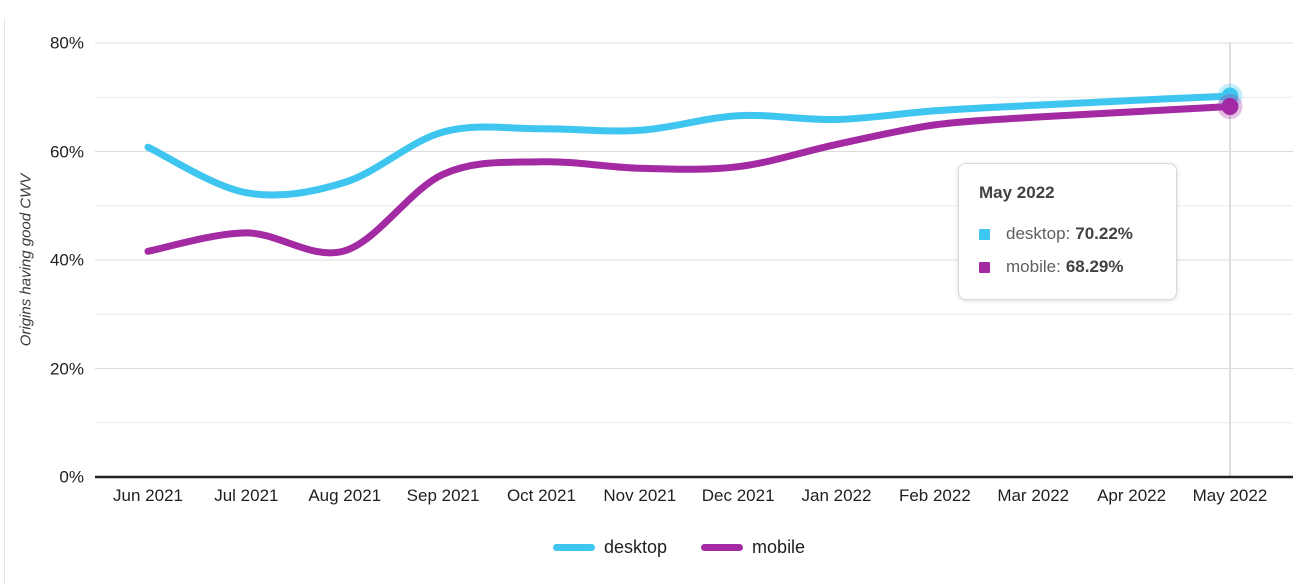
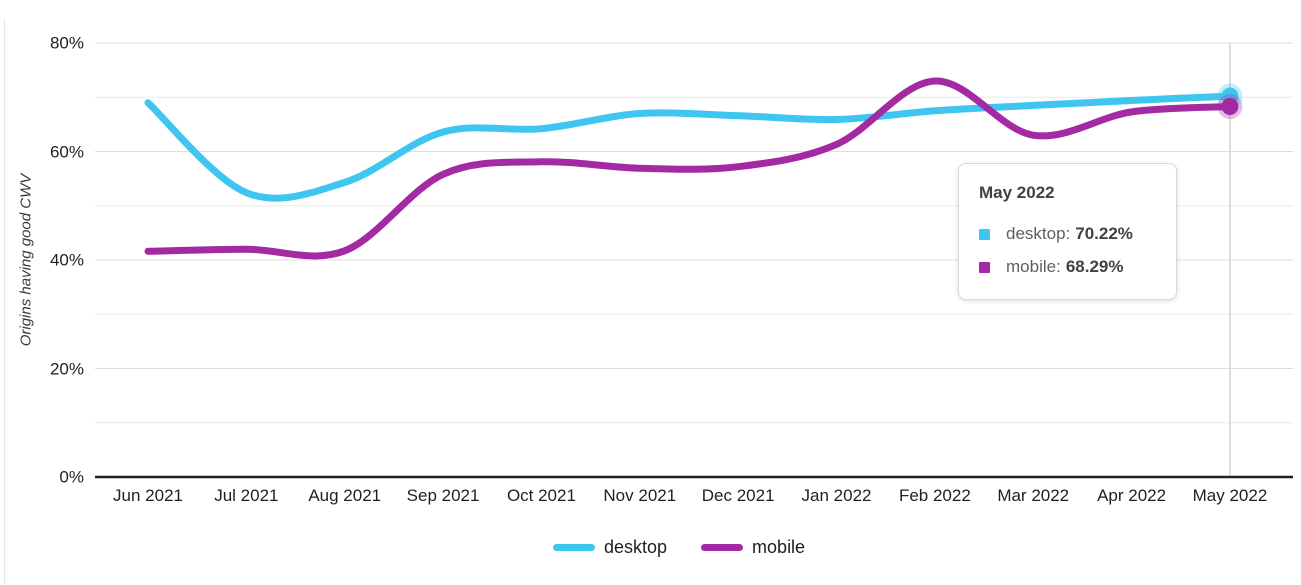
desktop/Jun 2021: 61% -> 69%
mobile/Jul 2021: 45% -> 42%
desktop/Nov 2021: 64% -> 67%
mobile/Feb 2022: 65% -> 73%
mobile/Mar 2022: 66% -> 63%
